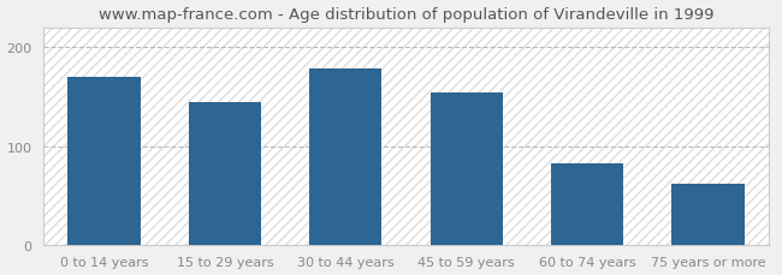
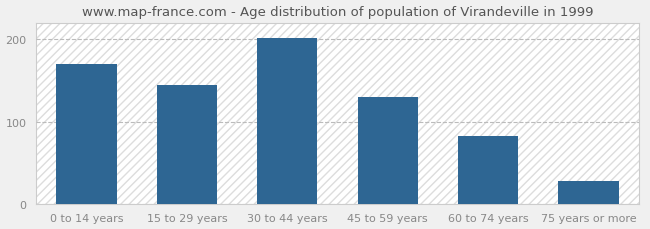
30 to 44 years: 178 -> 202
45 to 59 years: 154 -> 130
75 years or more: 62 -> 28
